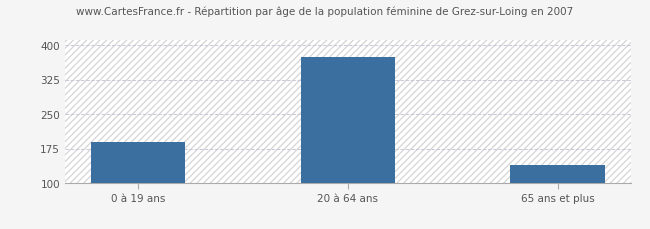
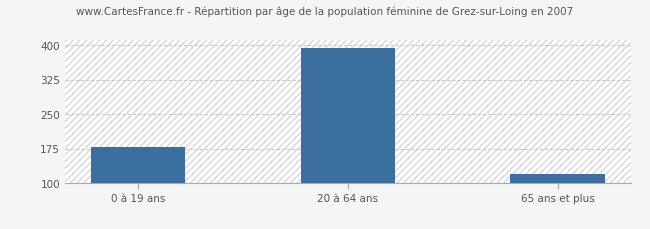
0 à 19 ans: 190 -> 178
20 à 64 ans: 375 -> 394
65 ans et plus: 140 -> 120
